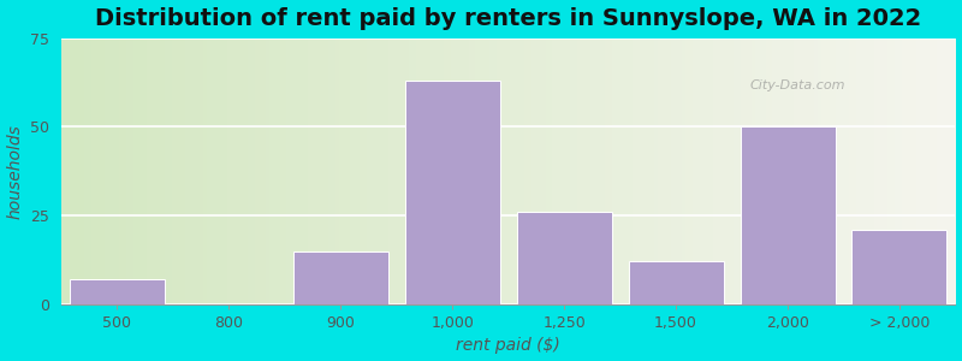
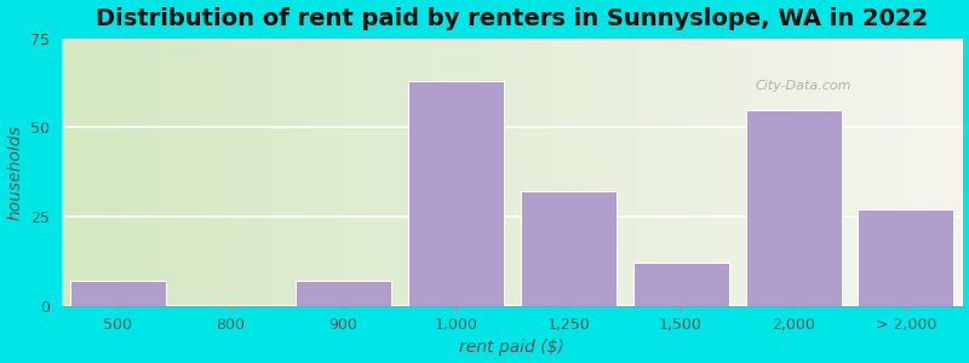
900: 15 -> 7
1,250: 26 -> 32
2,000: 50 -> 55
> 2,000: 21 -> 27
